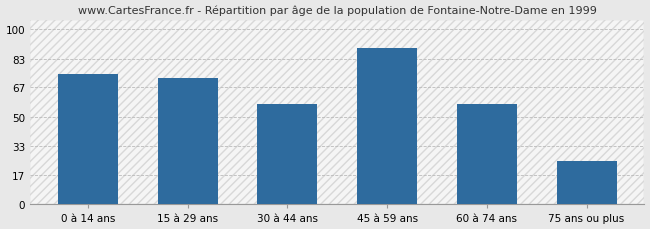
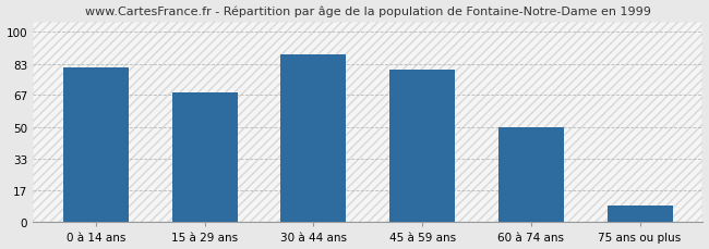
0 à 14 ans: 74 -> 81
15 à 29 ans: 72 -> 68
30 à 44 ans: 57 -> 88
45 à 59 ans: 89 -> 80
60 à 74 ans: 57 -> 50
75 ans ou plus: 25 -> 9
